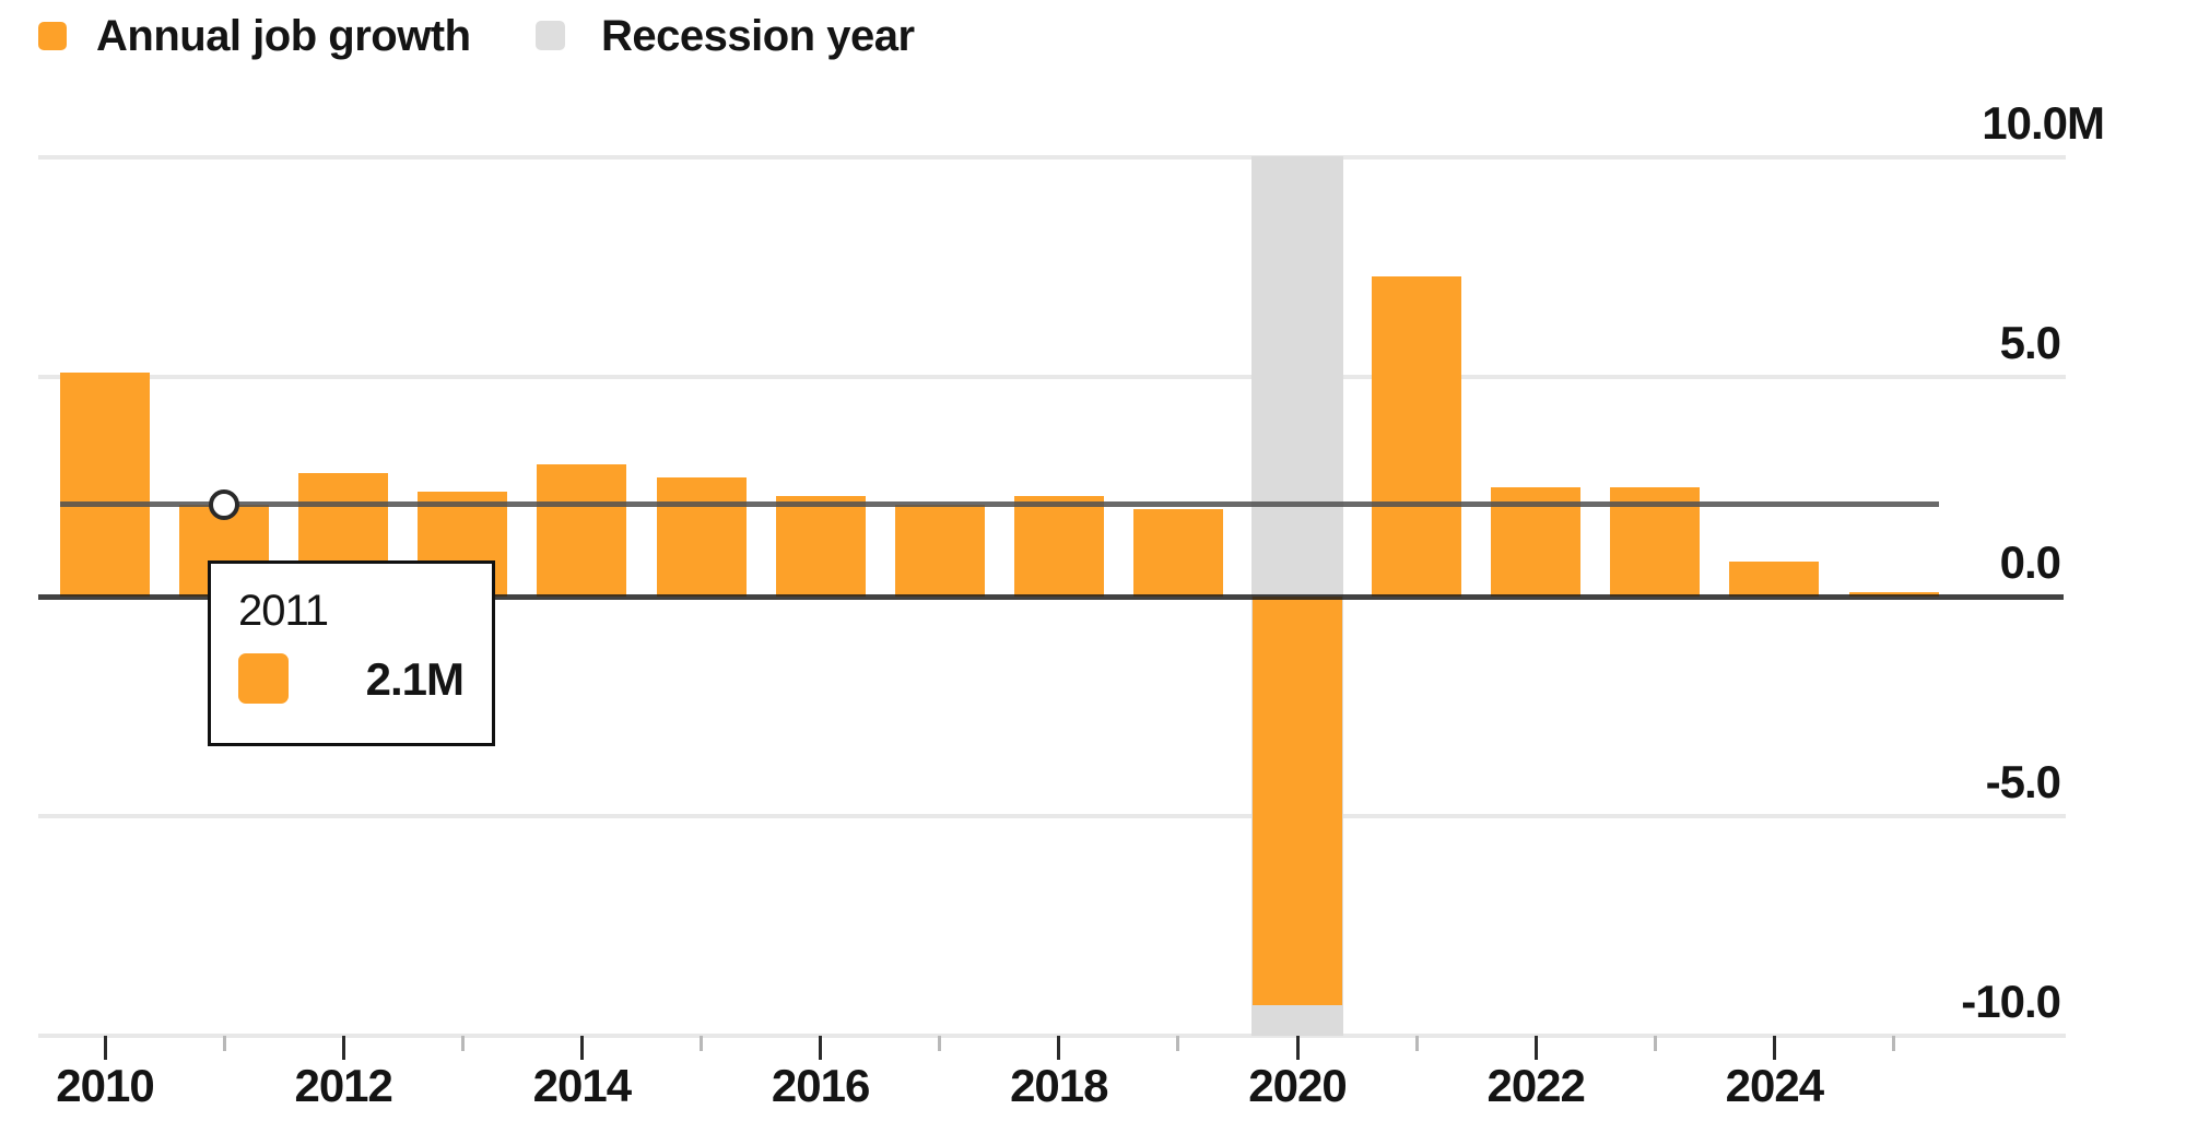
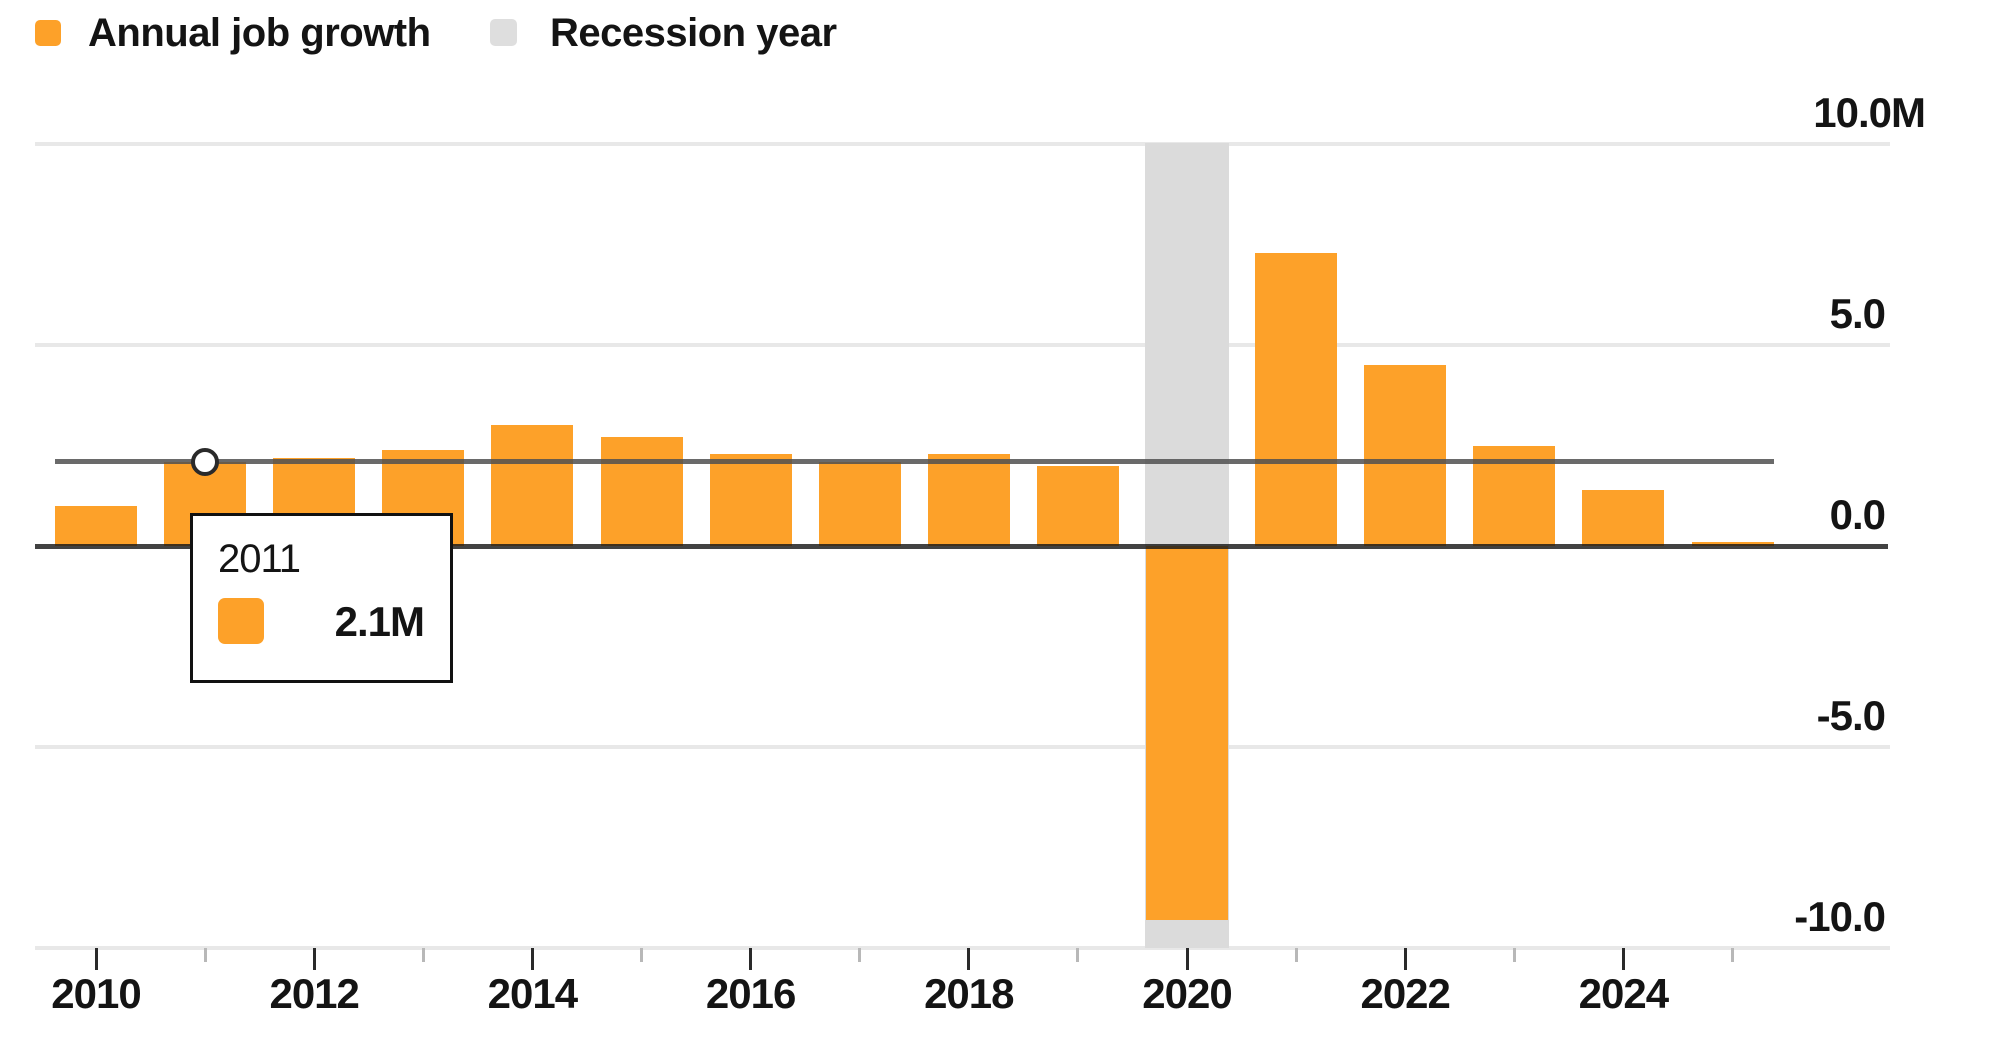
2010: 5.1 -> 1.0
2012: 2.8 -> 2.2
2022: 2.5 -> 4.5
2024: 0.8 -> 1.4
